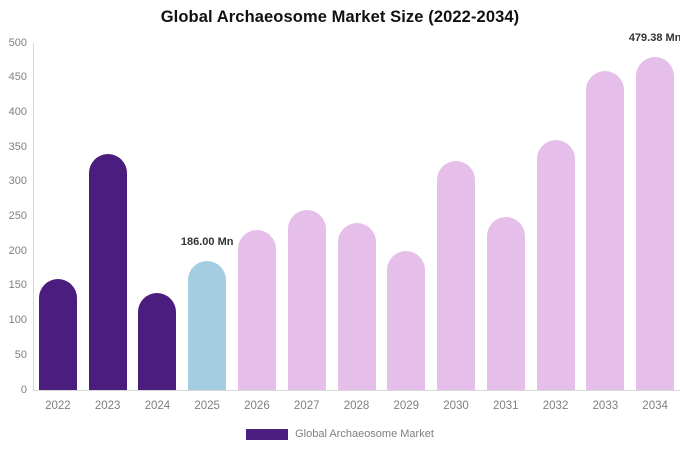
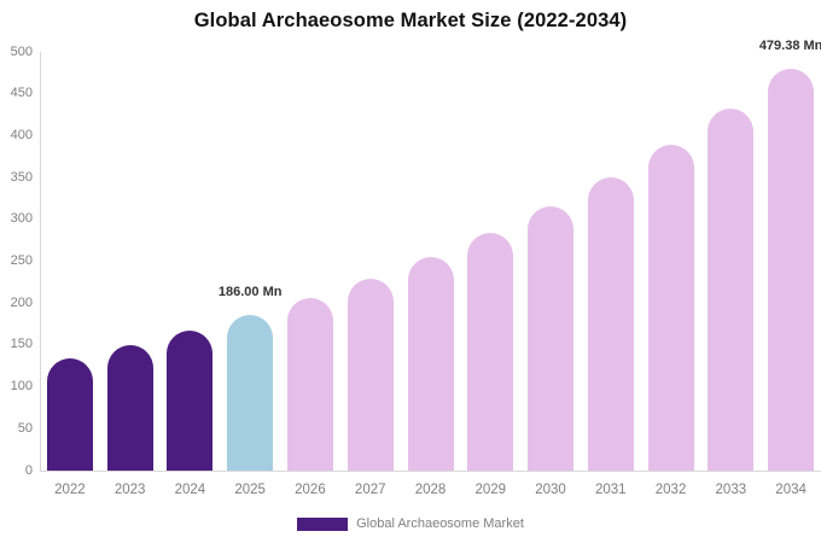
2022: 160 -> 130
2023: 340 -> 150
2024: 140 -> 170
2026: 230 -> 210
2027: 260 -> 230
2028: 240 -> 260
2029: 200 -> 280
2030: 330 -> 310
2031: 250 -> 350
2032: 360 -> 390
2033: 460 -> 430
